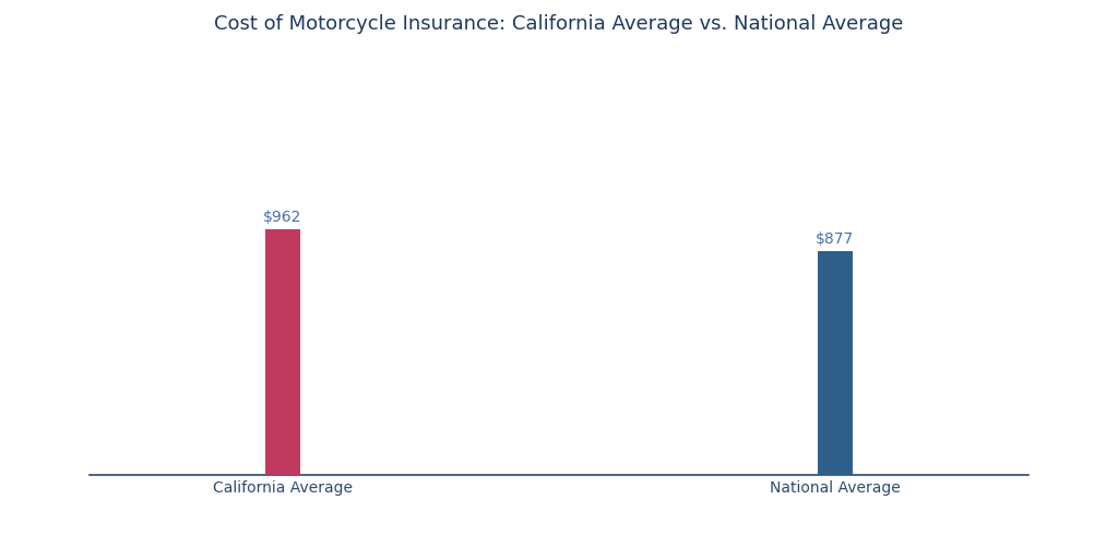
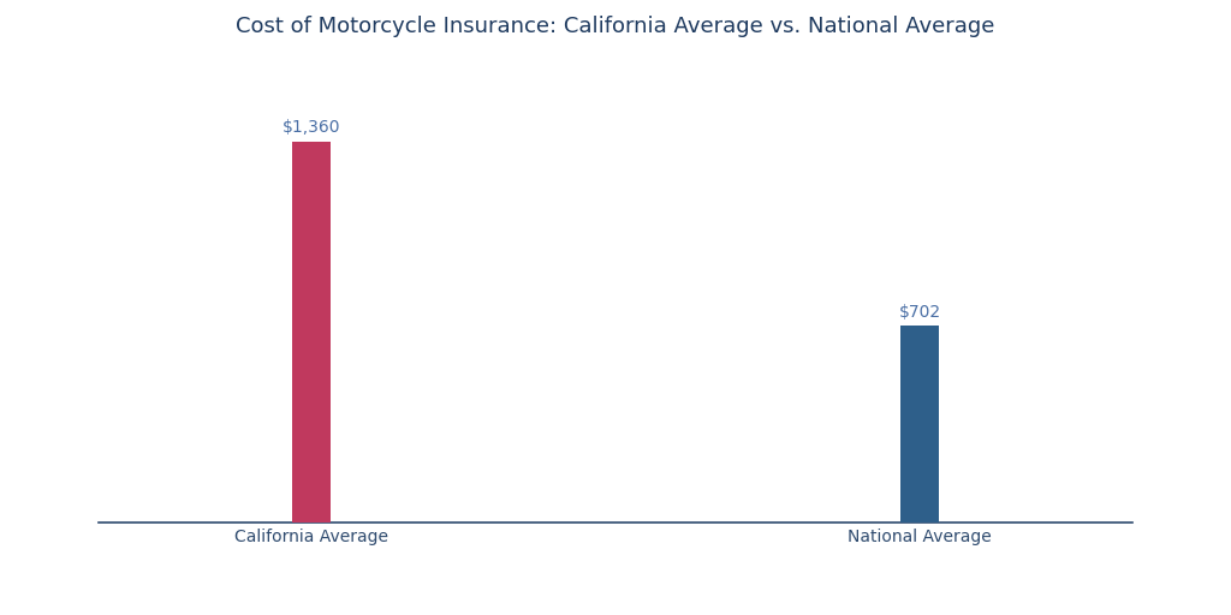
California Average: $962 -> $1,360
National Average: $877 -> $702
